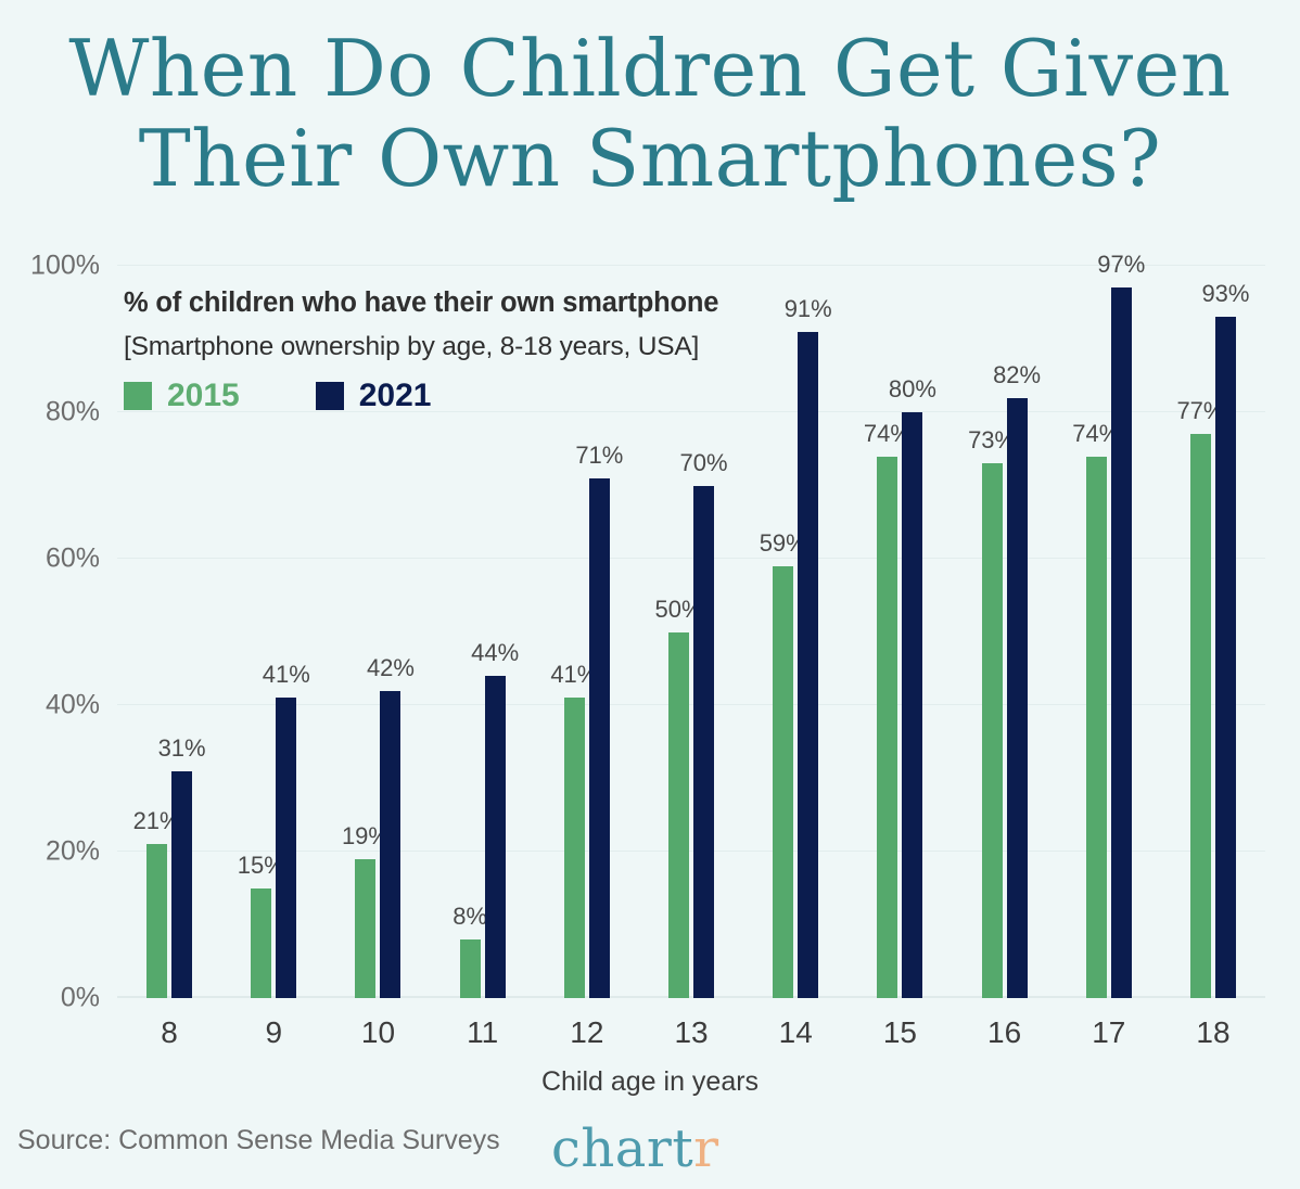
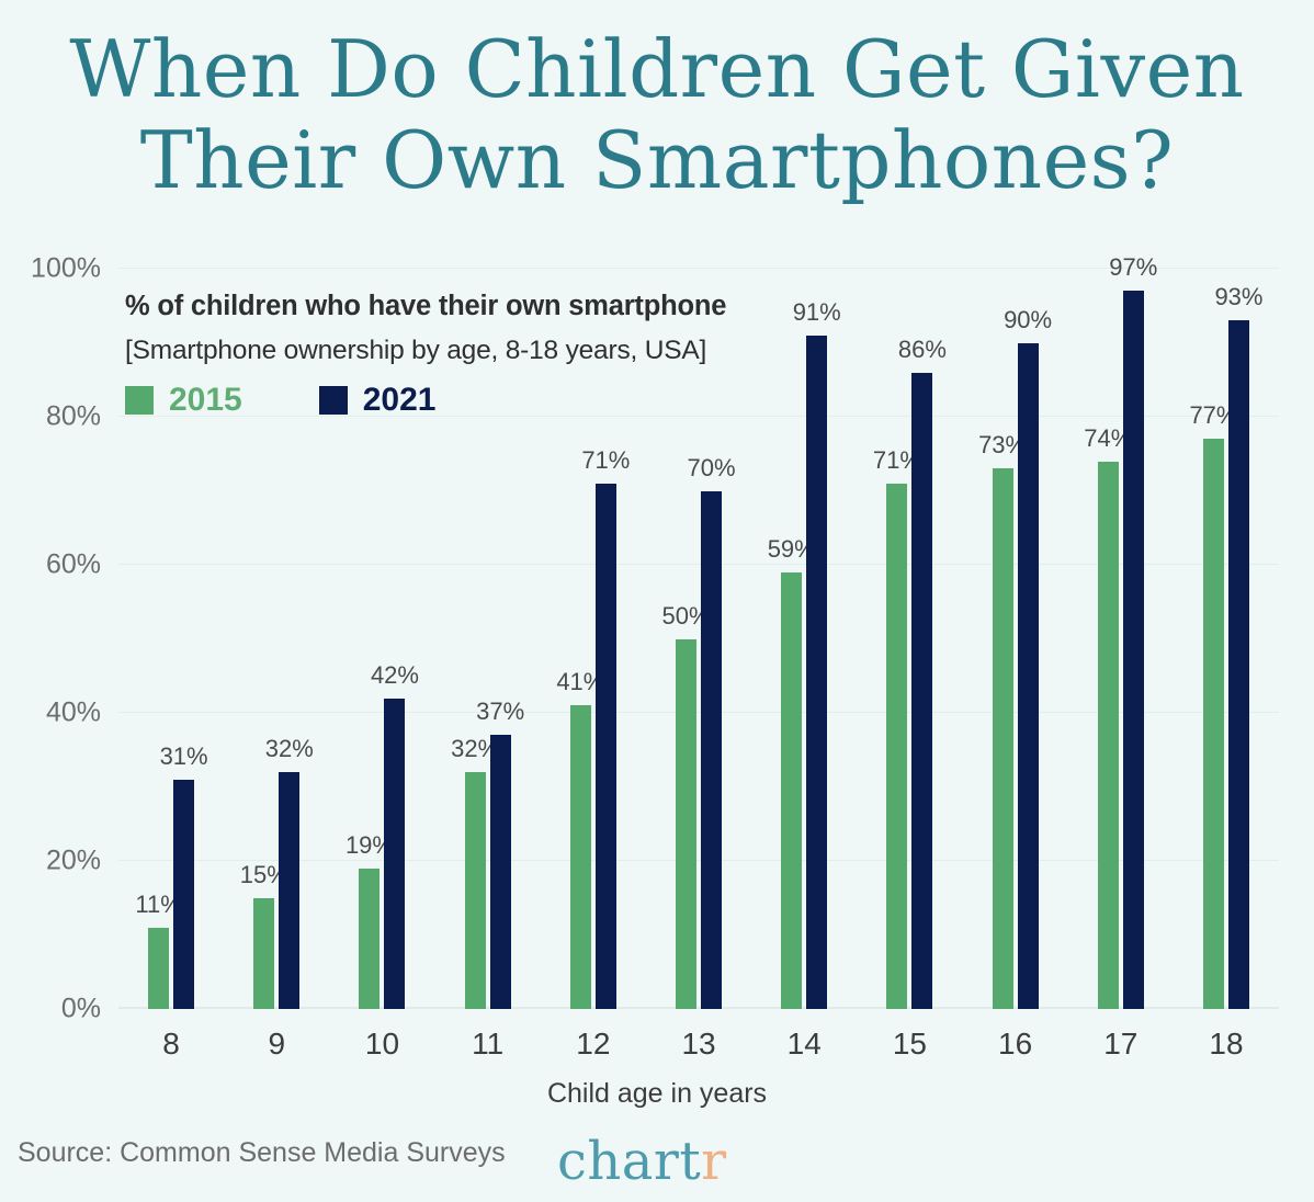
2015/8: 21% -> 11%
2021/9: 41% -> 32%
2015/11: 8% -> 32%
2021/11: 44% -> 37%
2015/15: 74% -> 71%
2021/15: 80% -> 86%
2021/16: 82% -> 90%
